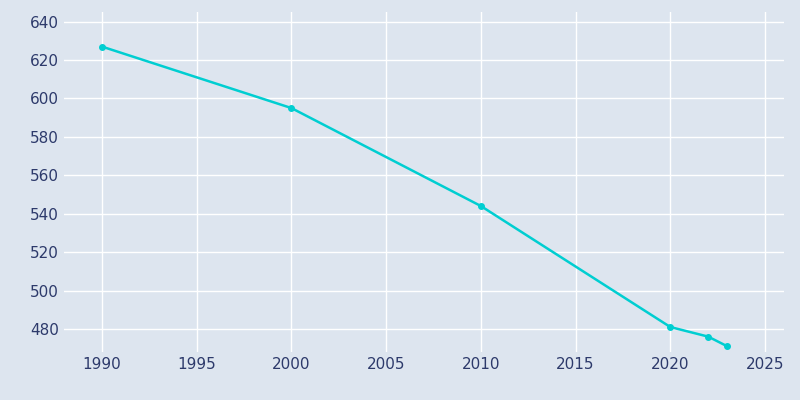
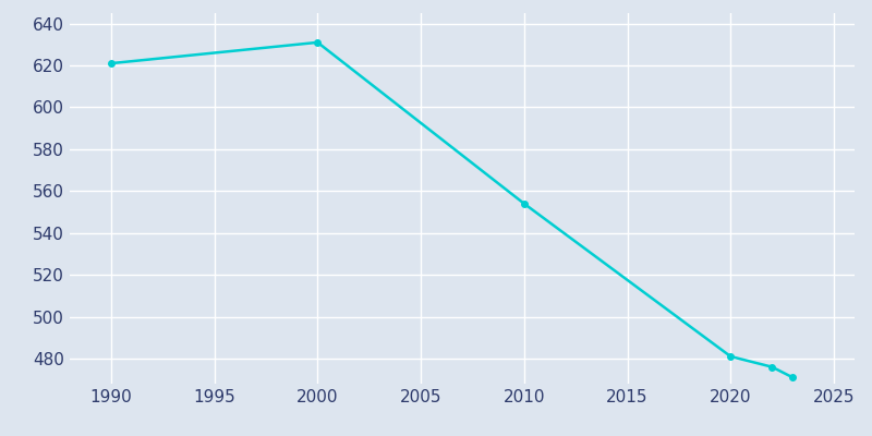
1990: 627 -> 621
2000: 595 -> 631
2010: 544 -> 554
